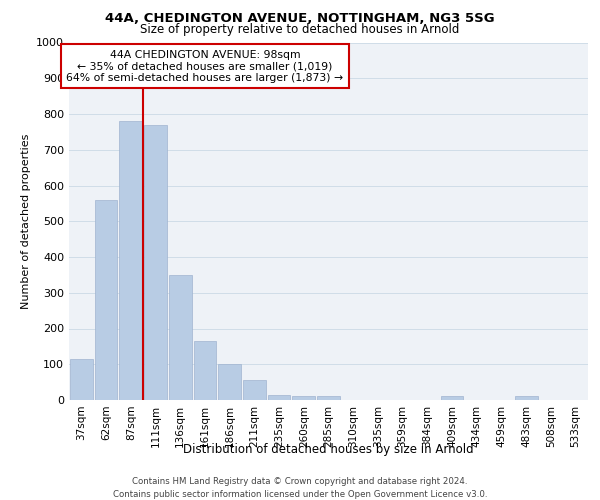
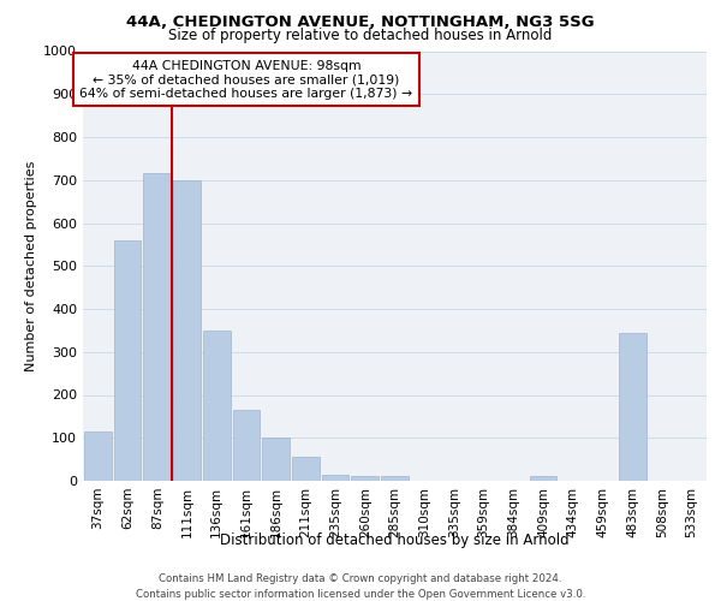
87sqm: 780 -> 715
111sqm: 770 -> 700
483sqm: 10 -> 345
